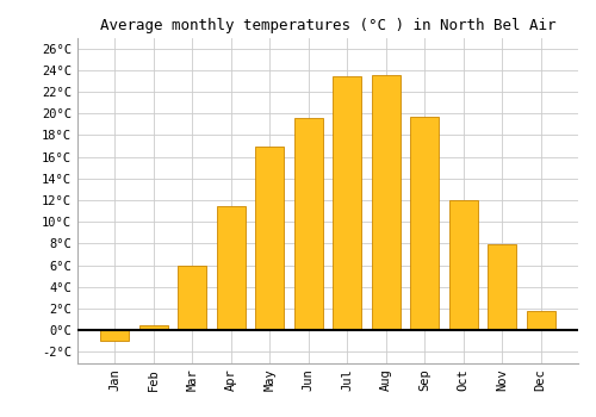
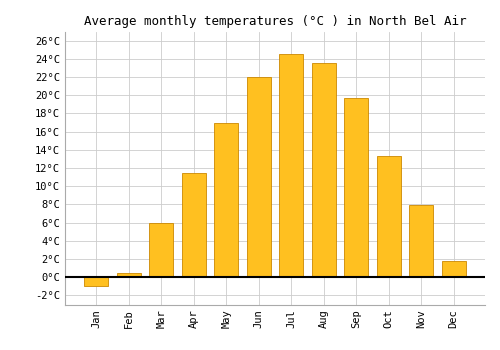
Jun: 19.6°C -> 22.0°C
Jul: 23.4°C -> 24.5°C
Oct: 12.0°C -> 13.3°C
